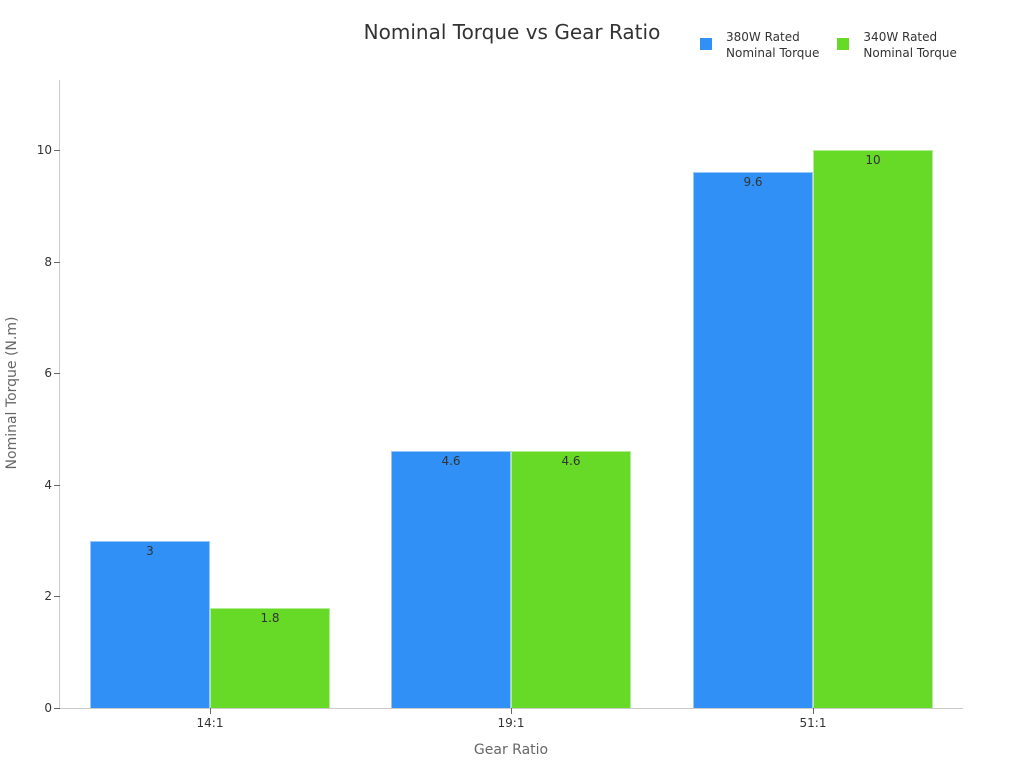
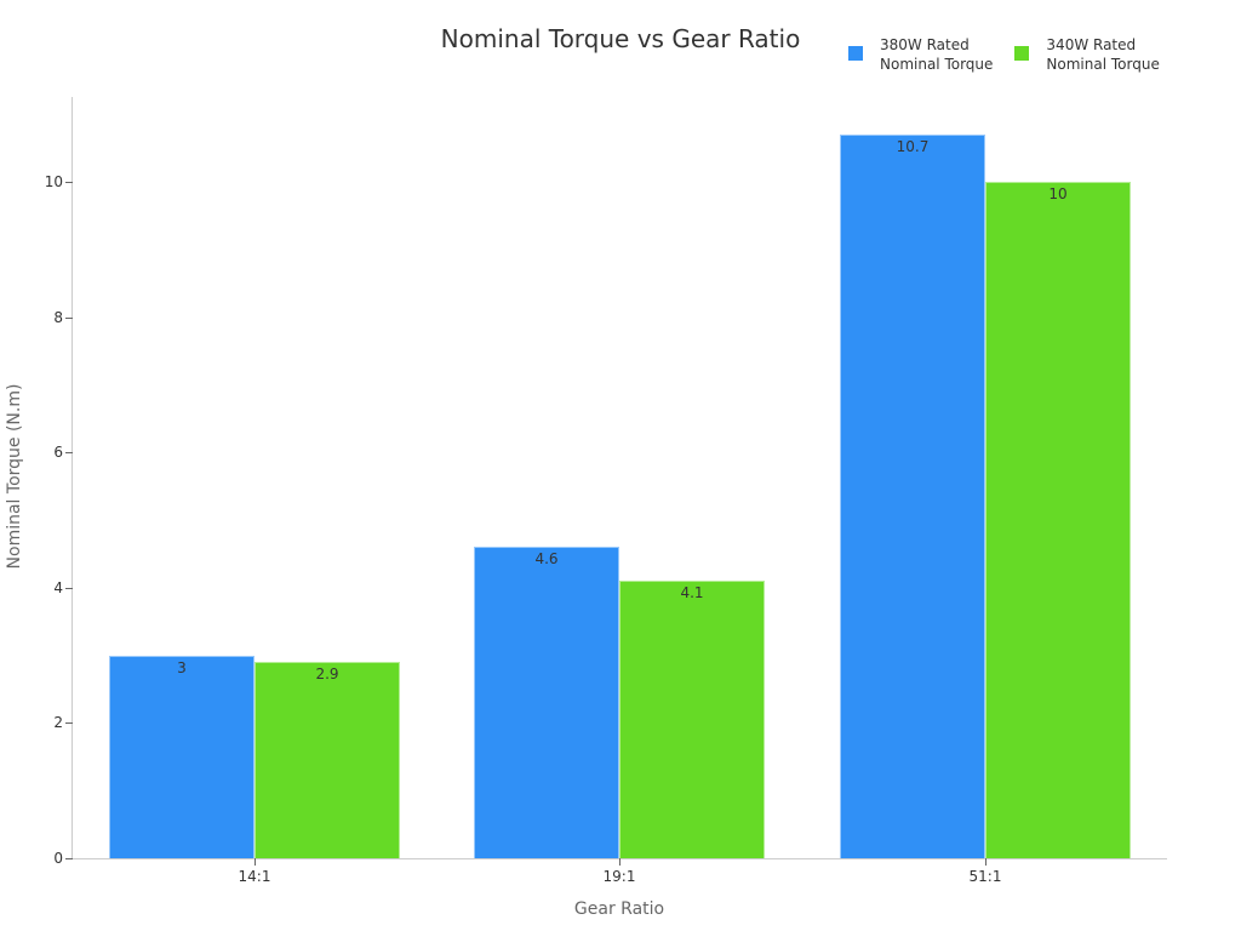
340W Rated Nominal Torque/14:1: 1.8 -> 2.9
340W Rated Nominal Torque/19:1: 4.6 -> 4.1
380W Rated Nominal Torque/51:1: 9.6 -> 10.7
